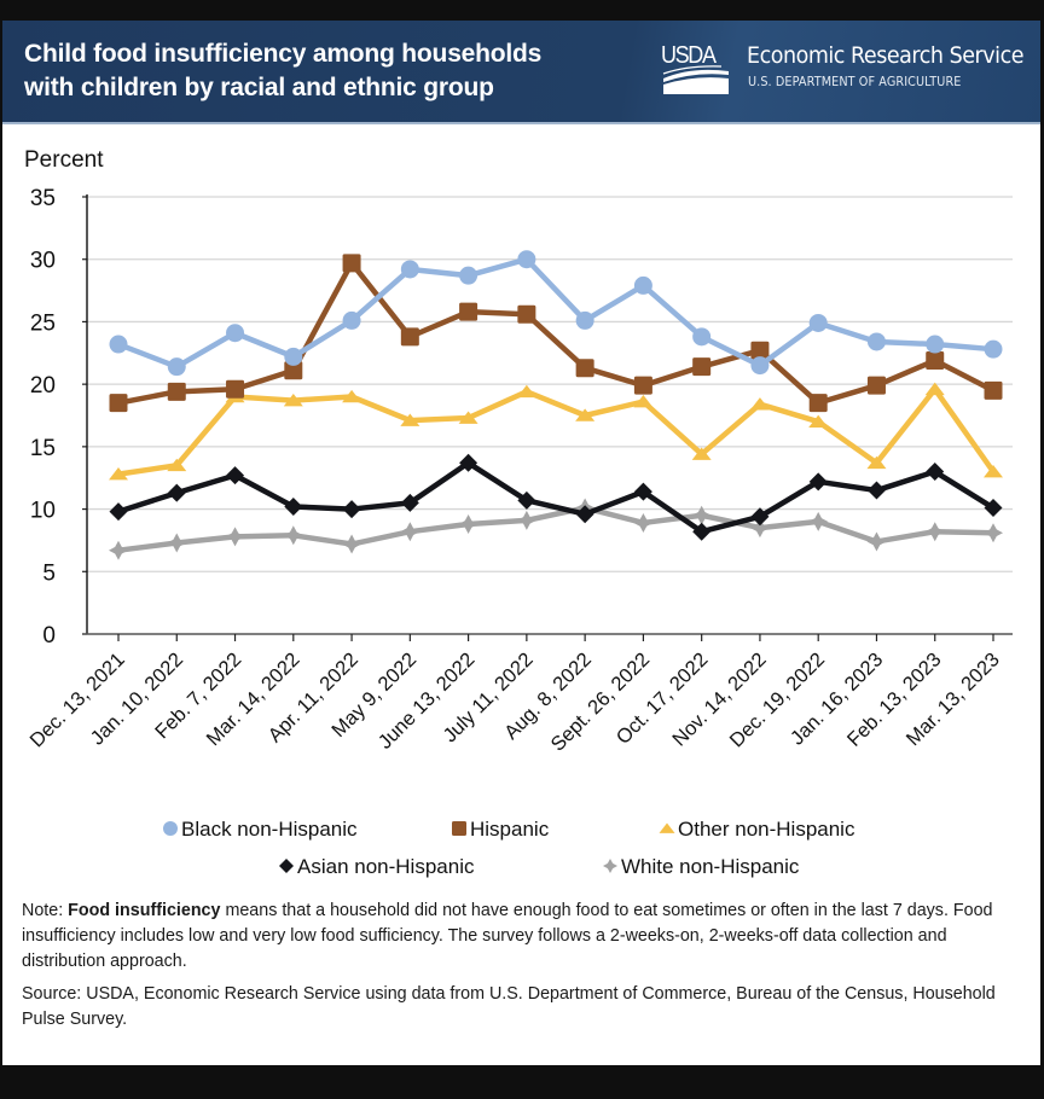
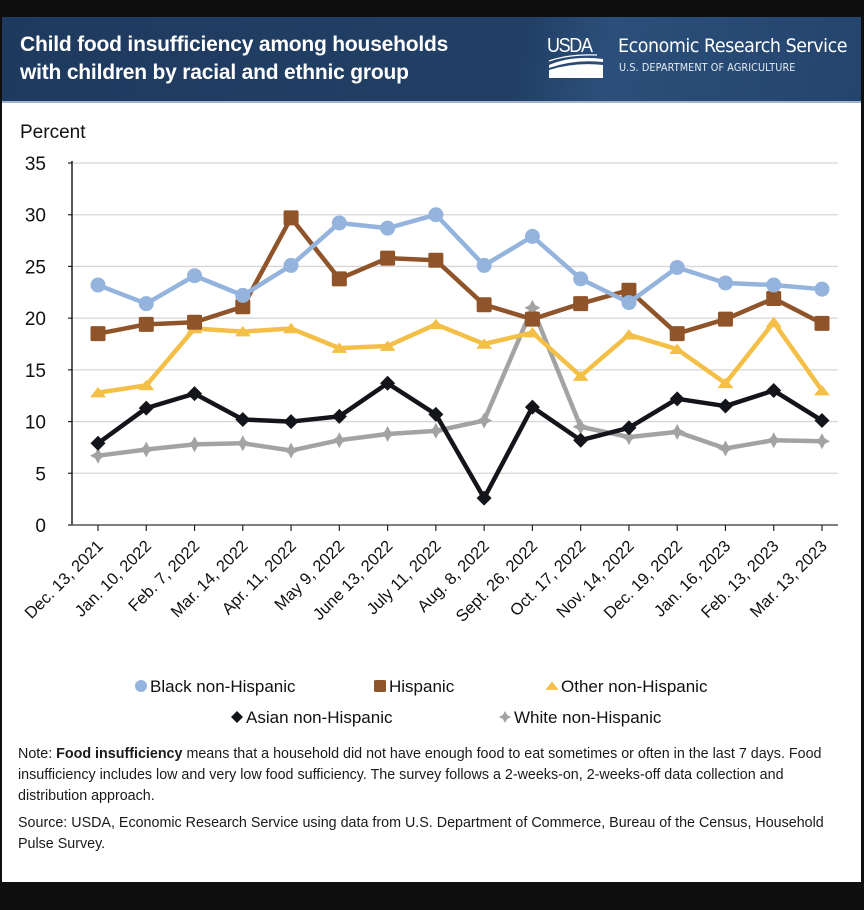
Asian non-Hispanic/Dec. 13, 2021: 9.8 -> 7.9
Asian non-Hispanic/Aug. 8, 2022: 9.6 -> 2.6
White non-Hispanic/Sept. 26, 2022: 8.9 -> 21.0
